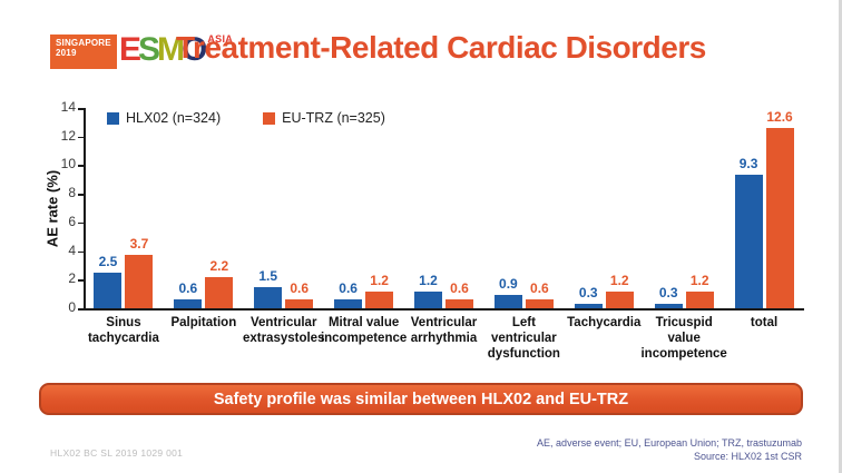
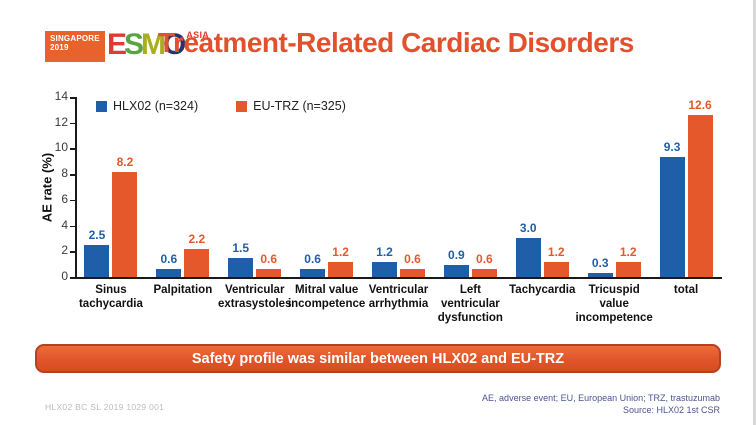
EU-TRZ (n=325)/Sinus tachycardia: 3.7 -> 8.2
HLX02 (n=324)/Tachycardia: 0.3 -> 3.0
